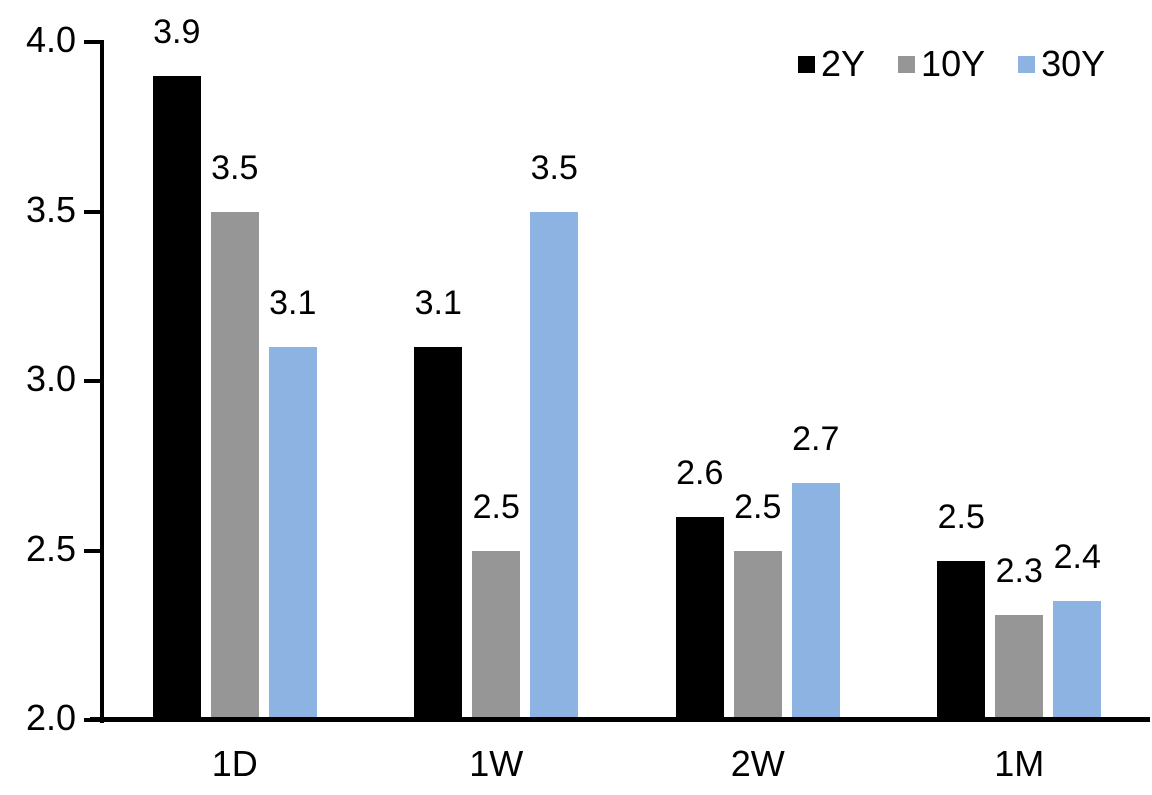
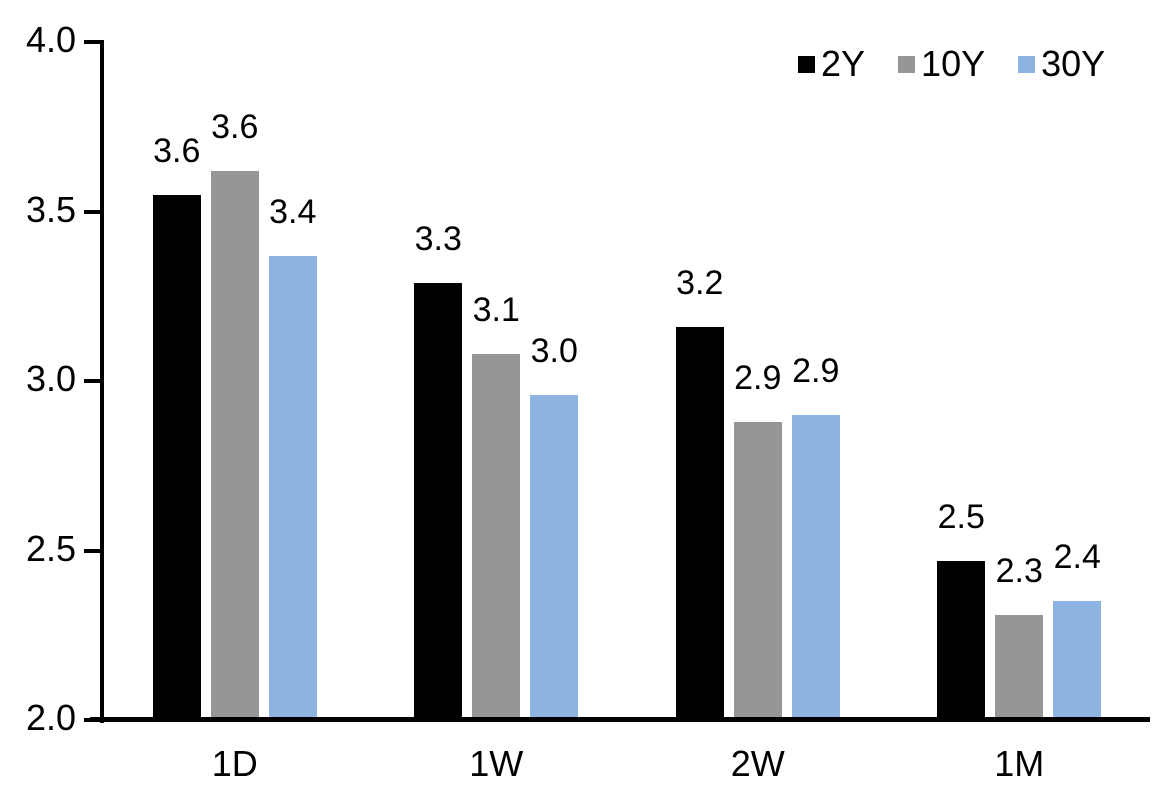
2Y/1D: 3.9 -> 3.6
10Y/1D: 3.5 -> 3.6
30Y/1D: 3.1 -> 3.4
2Y/1W: 3.1 -> 3.3
10Y/1W: 2.5 -> 3.1
30Y/1W: 3.5 -> 3.0
2Y/2W: 2.6 -> 3.2
10Y/2W: 2.5 -> 2.9
30Y/2W: 2.7 -> 2.9
